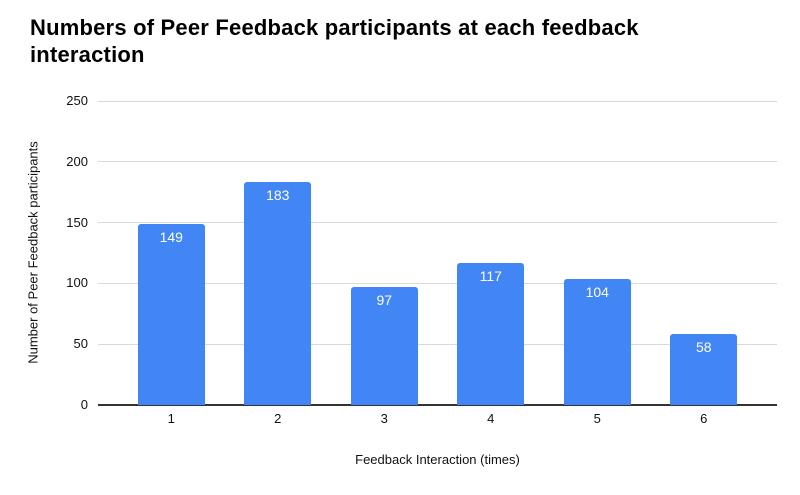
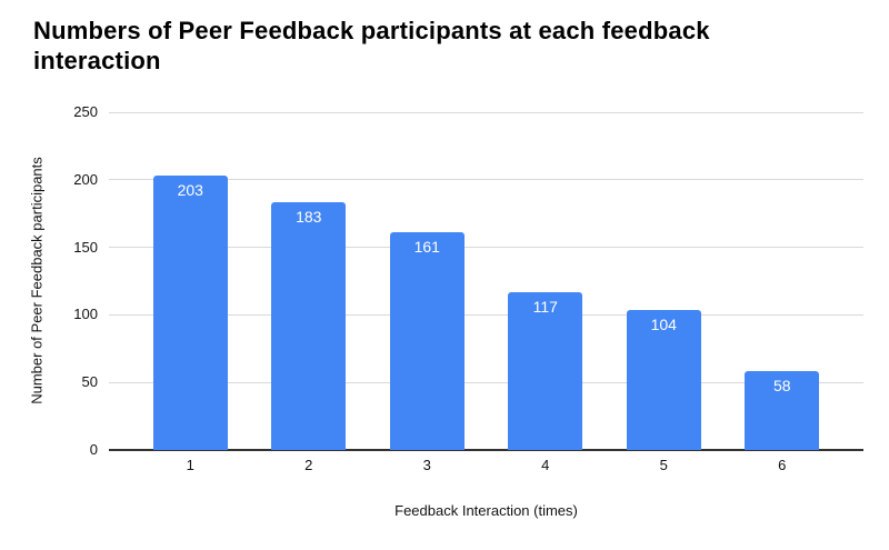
1: 149 -> 203
3: 97 -> 161
